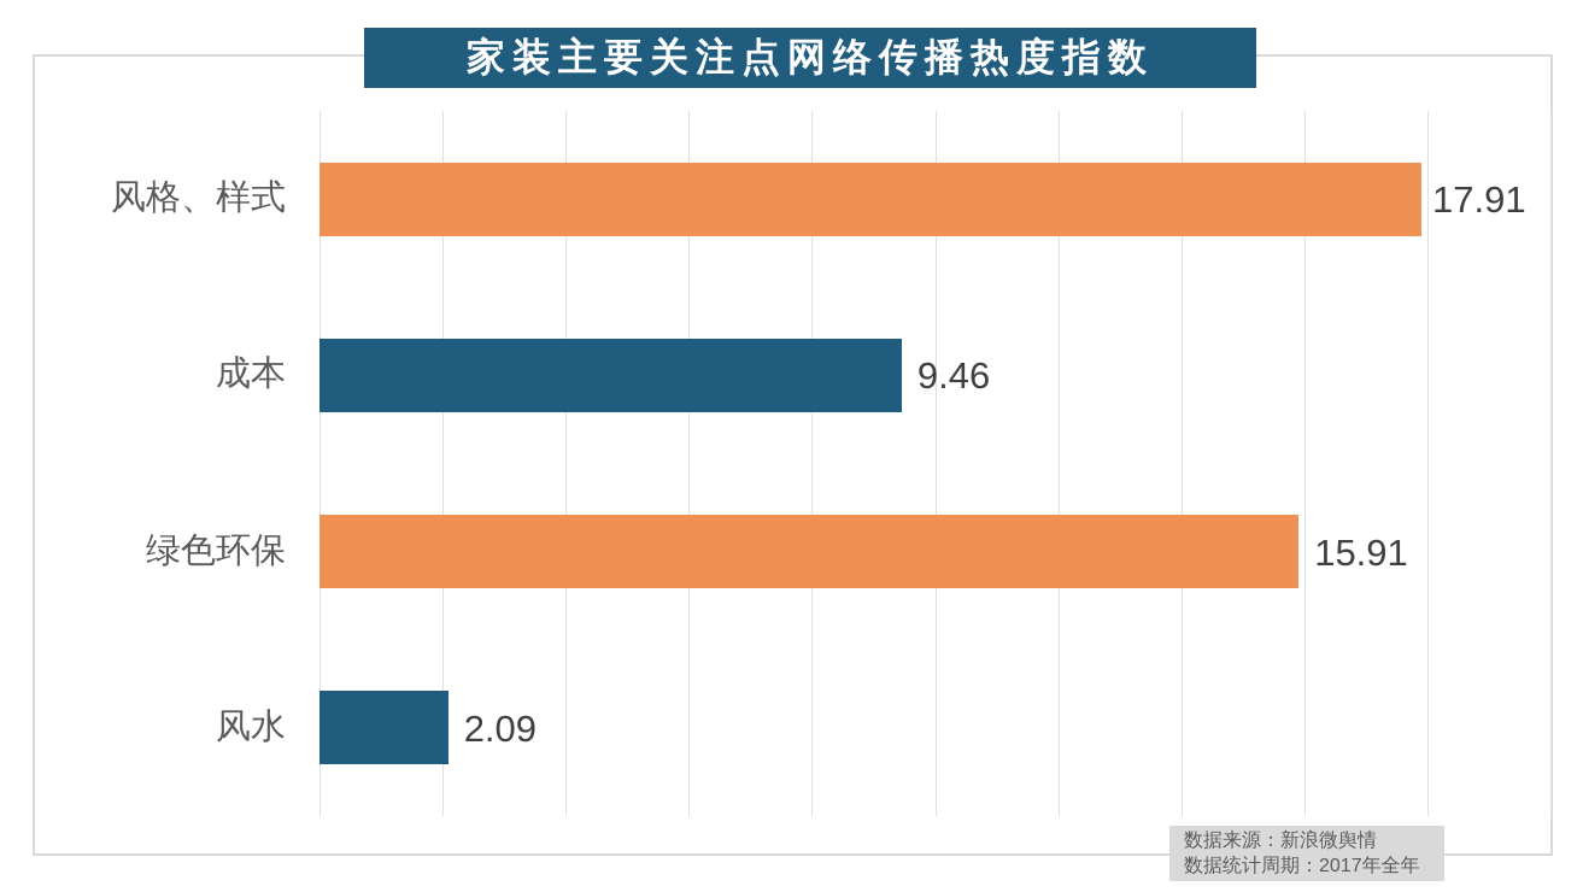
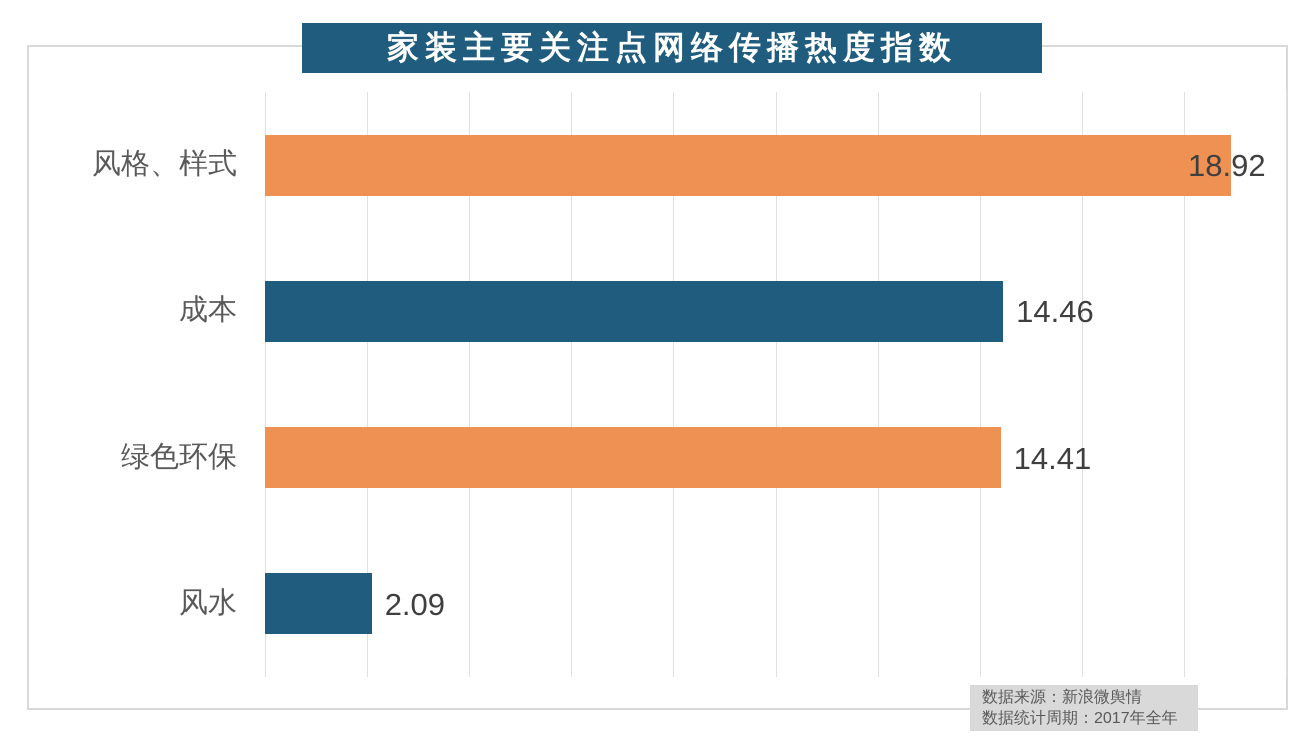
风格、样式: 17.91 -> 18.92
成本: 9.46 -> 14.46
绿色环保: 15.91 -> 14.41
